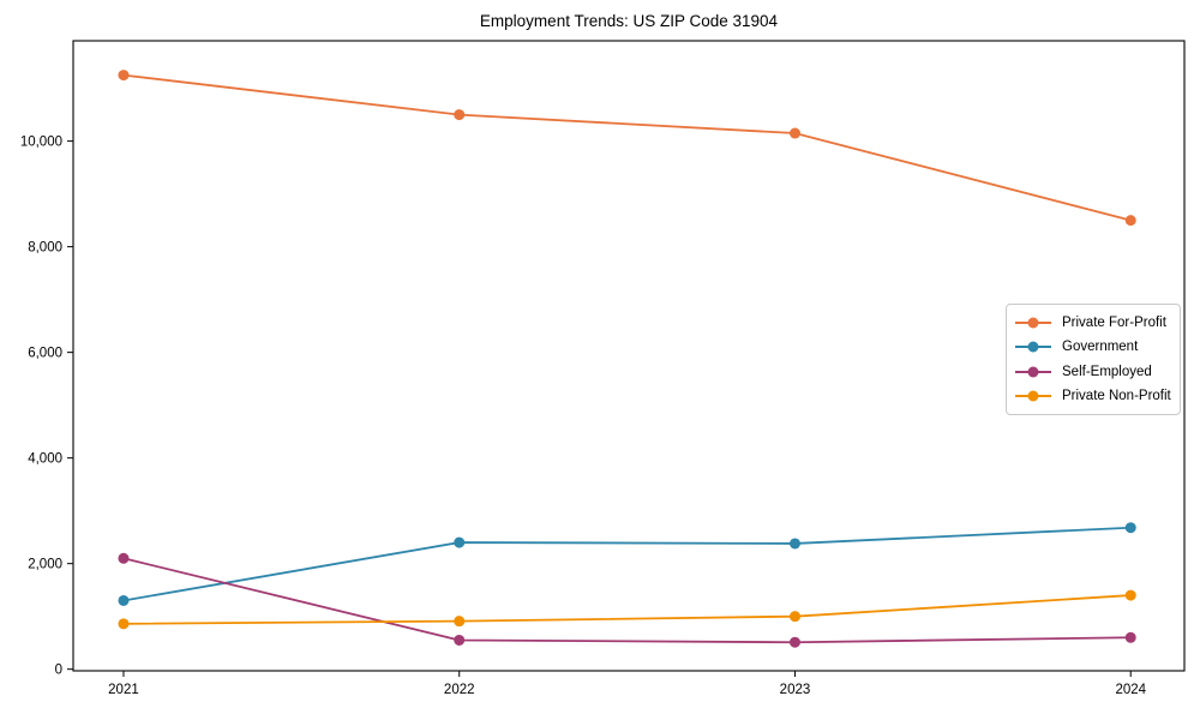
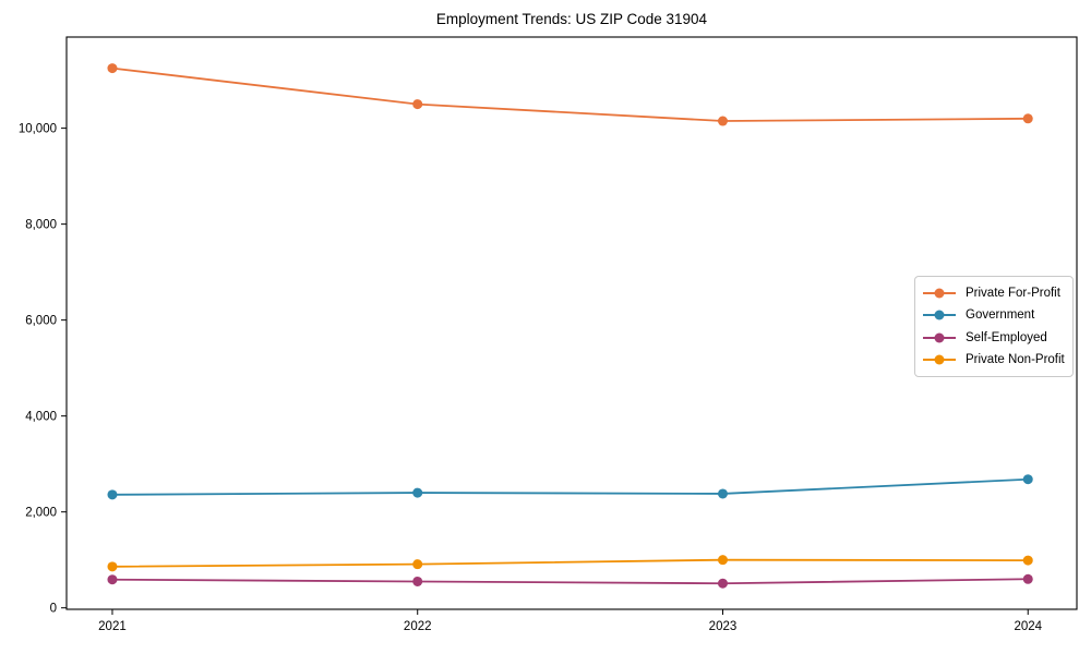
Government/2021: 1300 -> 2400
Self-Employed/2021: 2100 -> 600
Private For-Profit/2024: 8500 -> 10200
Private Non-Profit/2024: 1400 -> 1000
